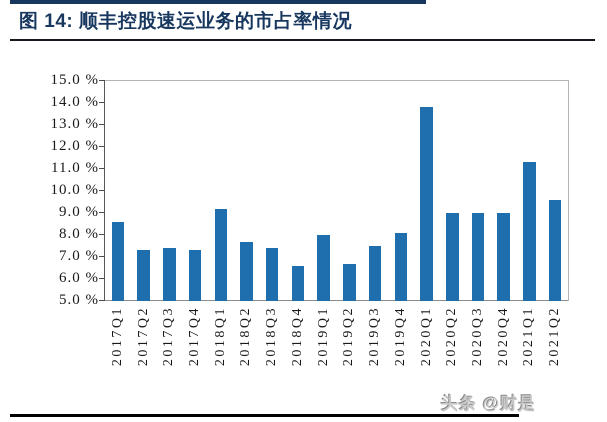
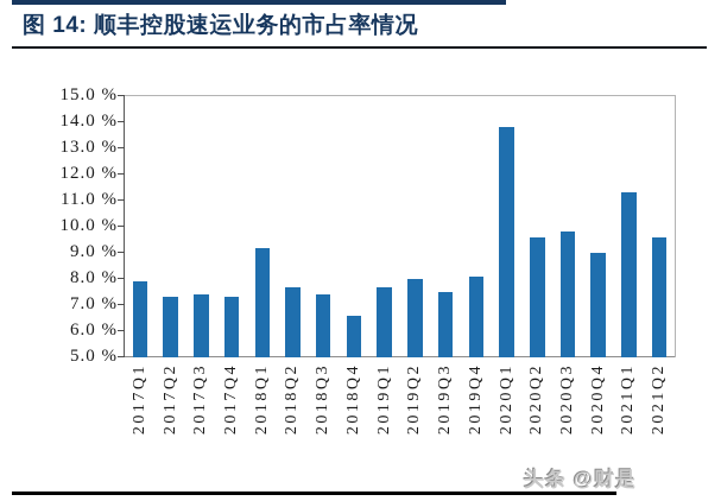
2017Q1: 8.6% -> 7.9%
2019Q1: 8.0% -> 7.7%
2019Q2: 6.7% -> 8.0%
2020Q2: 9.0% -> 9.6%
2020Q3: 9.0% -> 9.8%
